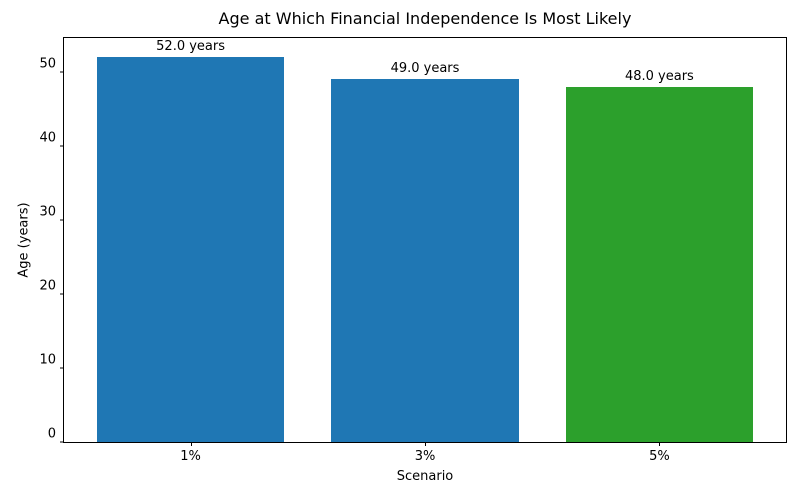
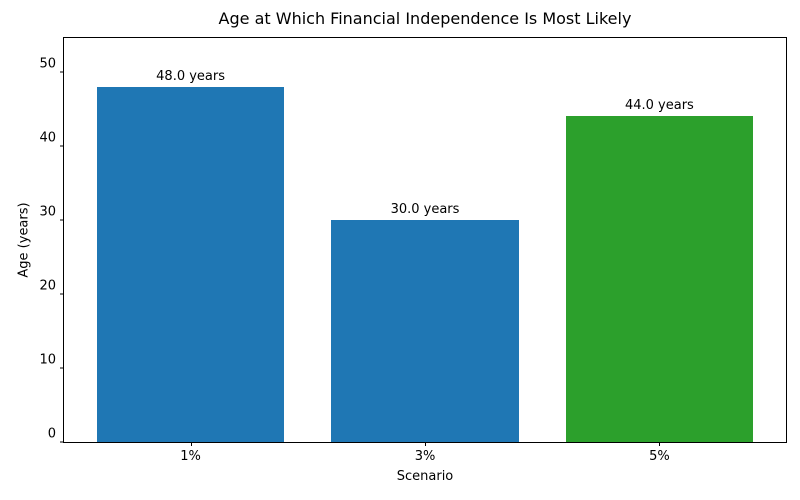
1%: 52.0 -> 48.0
3%: 49.0 -> 30.0
5%: 48.0 -> 44.0
